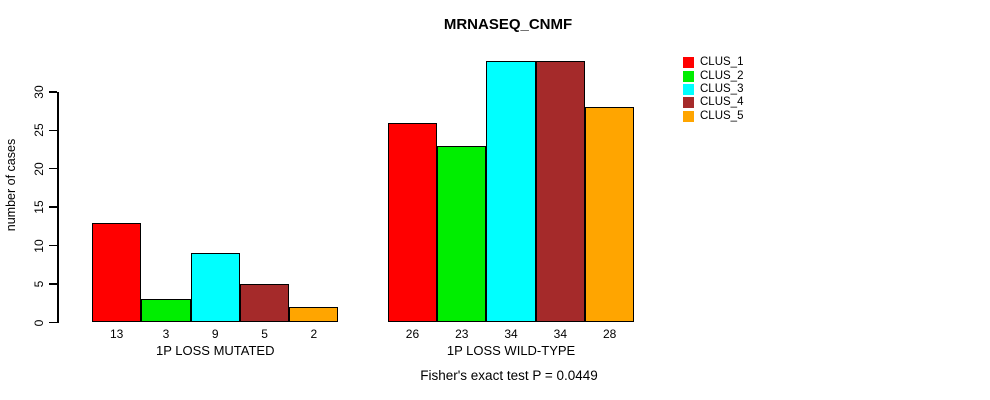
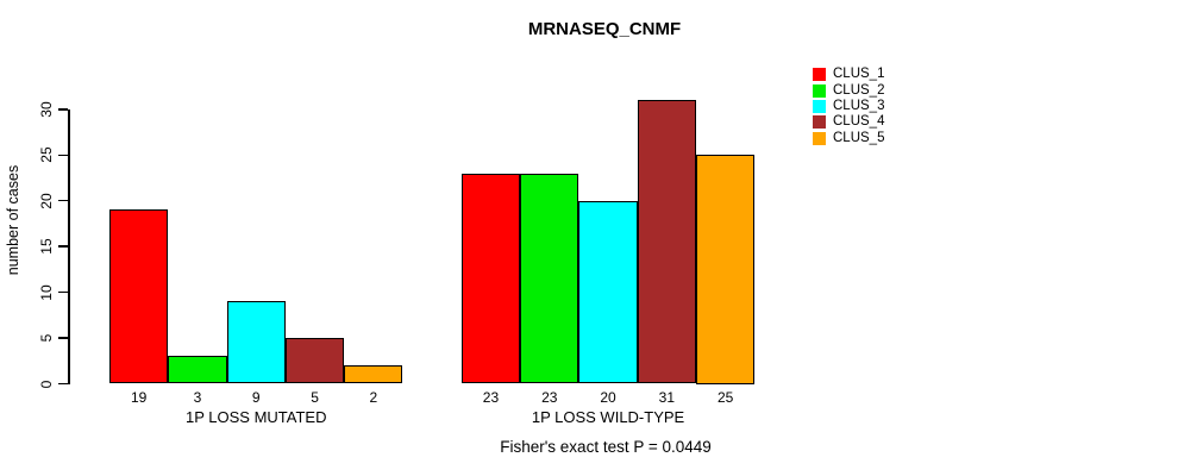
CLUS_1/1P LOSS MUTATED: 13 -> 19
CLUS_1/1P LOSS WILD-TYPE: 26 -> 23
CLUS_3/1P LOSS WILD-TYPE: 34 -> 20
CLUS_4/1P LOSS WILD-TYPE: 34 -> 31
CLUS_5/1P LOSS WILD-TYPE: 28 -> 25
